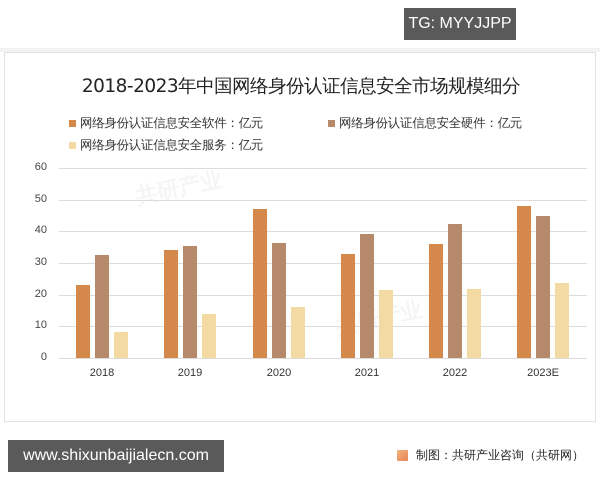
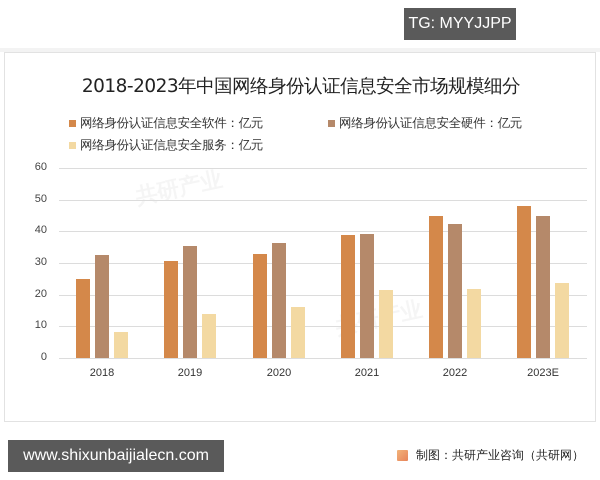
网络身份认证信息安全软件：亿元/2018: 23 -> 25
网络身份认证信息安全软件：亿元/2019: 34 -> 30
网络身份认证信息安全软件：亿元/2020: 47 -> 33
网络身份认证信息安全软件：亿元/2021: 33 -> 39
网络身份认证信息安全软件：亿元/2022: 36 -> 45
